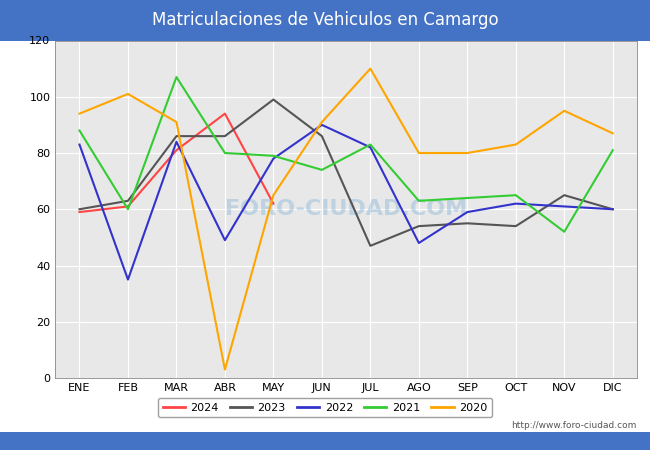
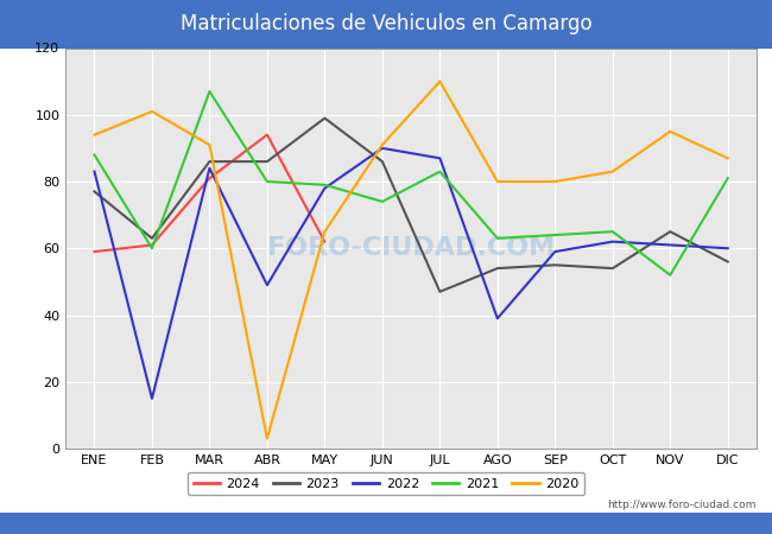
2023/ENE: 60 -> 77
2022/FEB: 35 -> 15
2022/JUL: 82 -> 87
2022/AGO: 48 -> 39
2023/DIC: 60 -> 56
